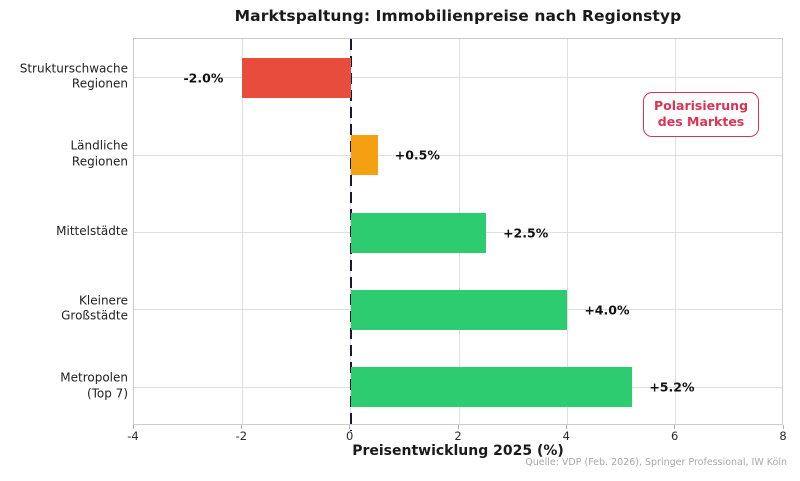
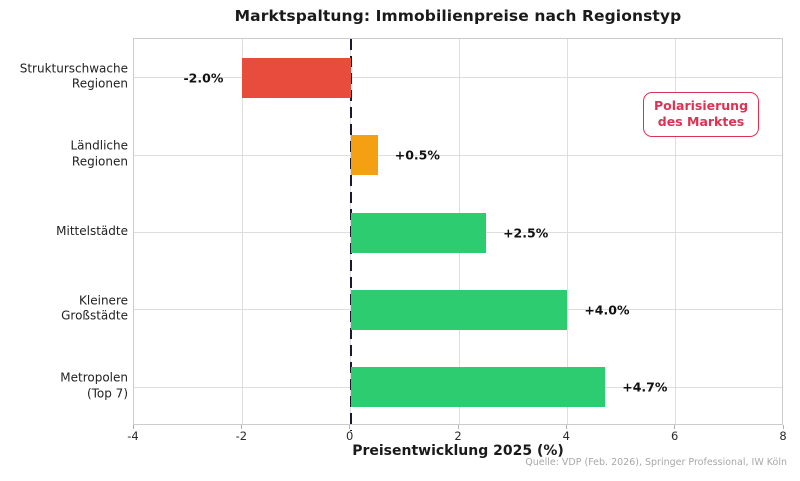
Metropolen (Top 7): +5.2% -> +4.7%
